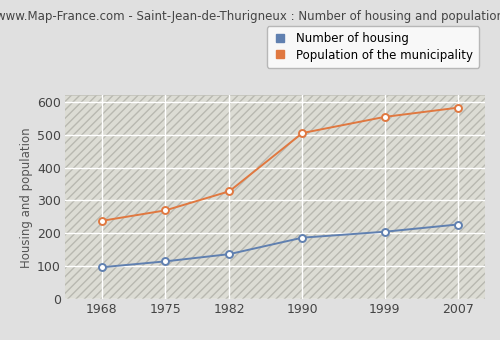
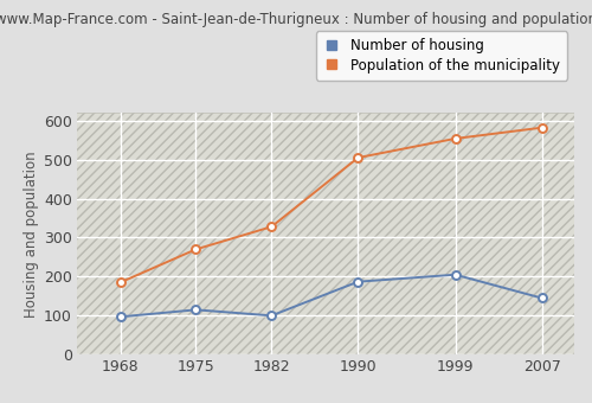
Population of the municipality/1968: 238 -> 185
Number of housing/1982: 137 -> 100
Number of housing/2007: 227 -> 145
